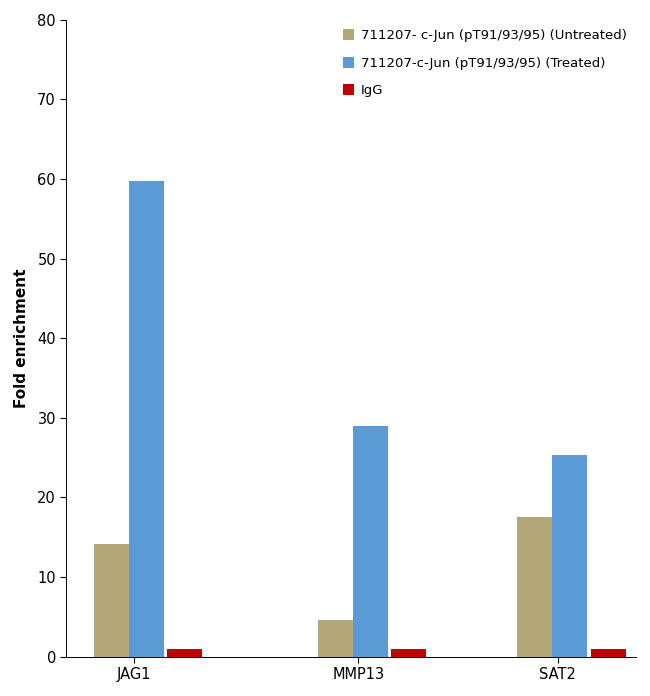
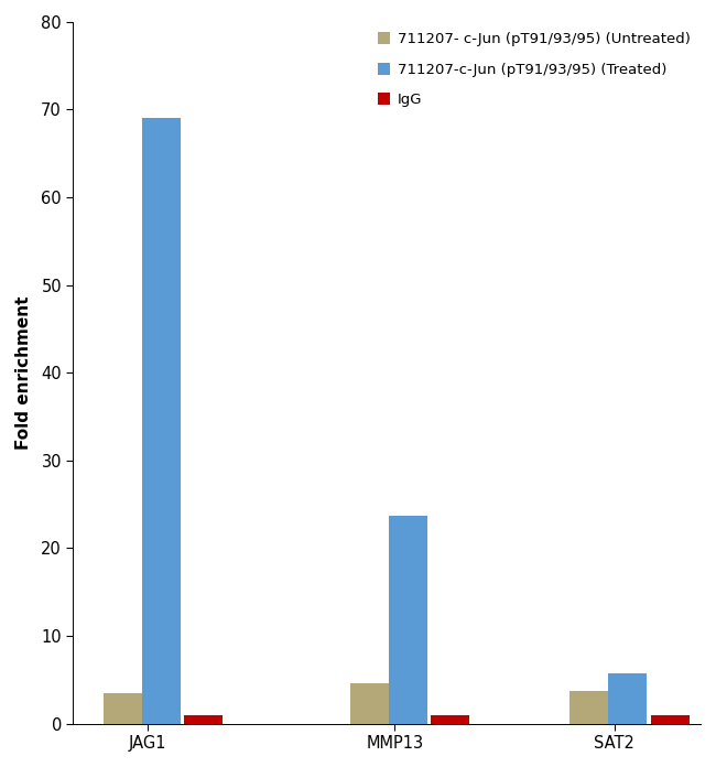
711207- c-Jun (pT91/93/95) (Untreated)/JAG1: 14.2 -> 3.5
711207-c-Jun (pT91/93/95) (Treated)/JAG1: 59.8 -> 69.0
711207-c-Jun (pT91/93/95) (Treated)/MMP13: 29.0 -> 23.7
711207- c-Jun (pT91/93/95) (Untreated)/SAT2: 17.6 -> 3.7
711207-c-Jun (pT91/93/95) (Treated)/SAT2: 25.4 -> 5.8
